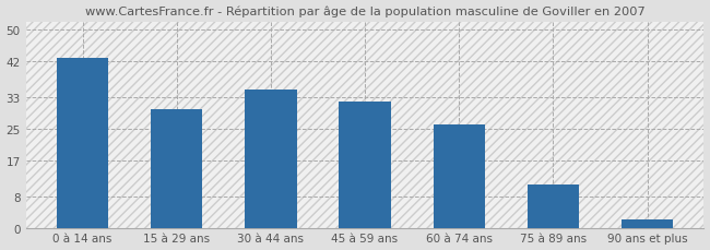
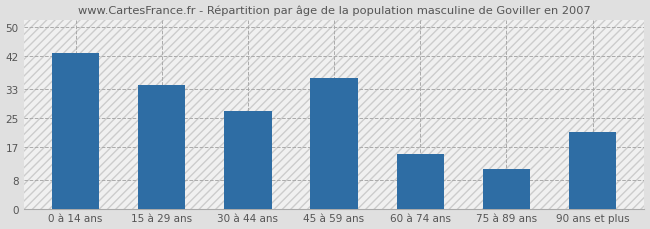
15 à 29 ans: 30 -> 34
30 à 44 ans: 35 -> 27
45 à 59 ans: 32 -> 36
60 à 74 ans: 26 -> 15
90 ans et plus: 2 -> 21
